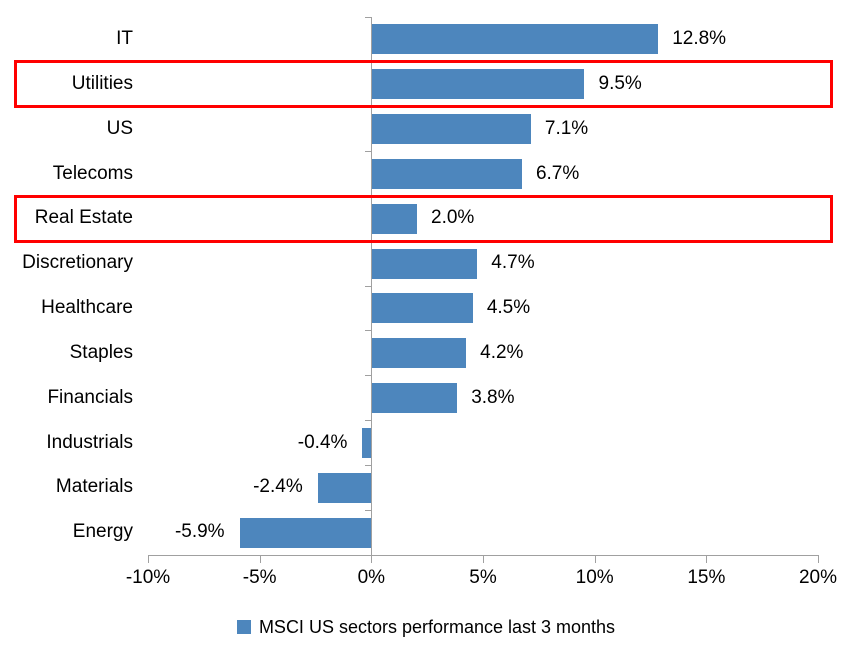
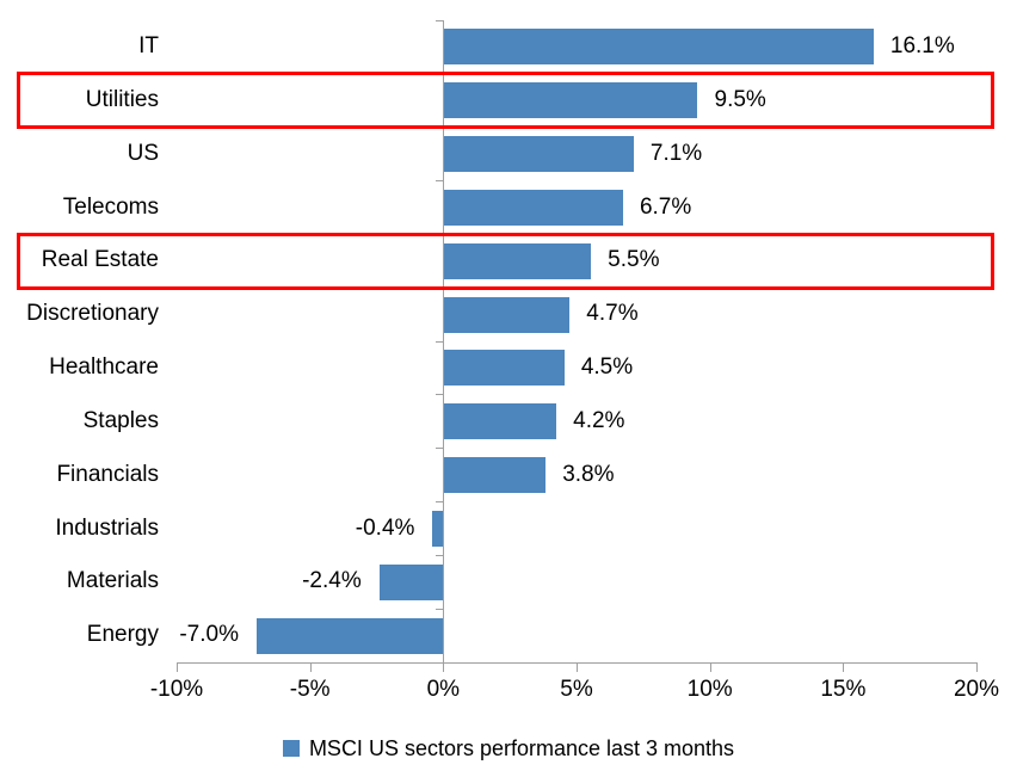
IT: 12.8% -> 16.1%
Real Estate: 2.0% -> 5.5%
Energy: -5.9% -> -7.0%
